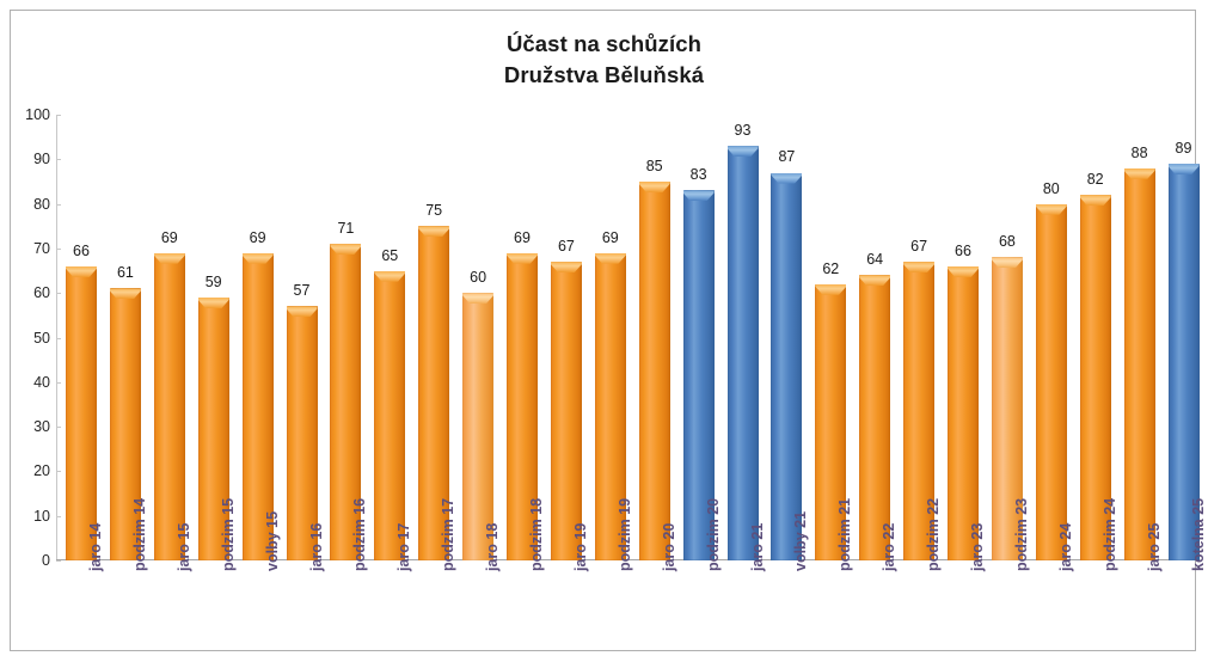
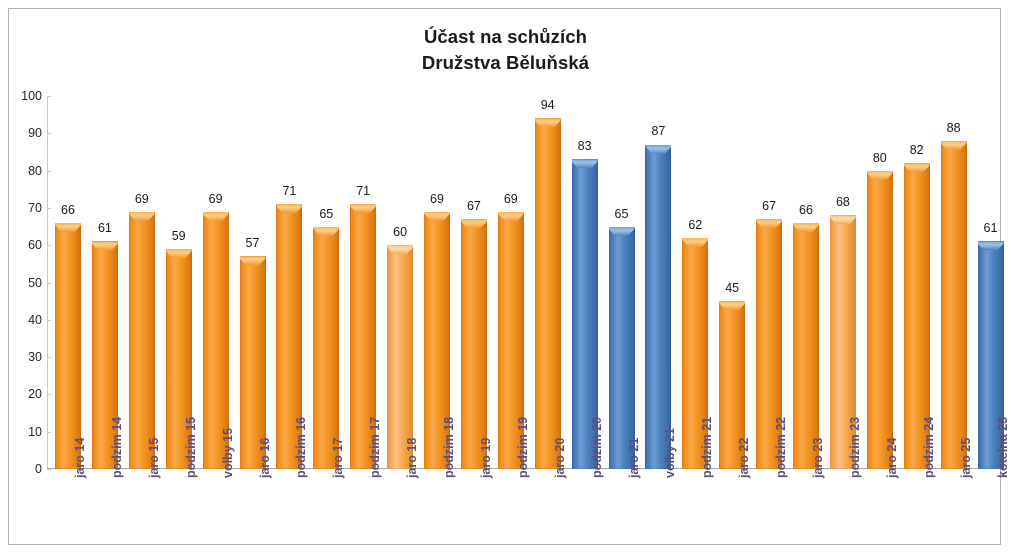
podzim 17: 75 -> 71
jaro 20: 85 -> 94
jaro 21: 93 -> 65
jaro 22: 64 -> 45
kotelna 25: 89 -> 61
